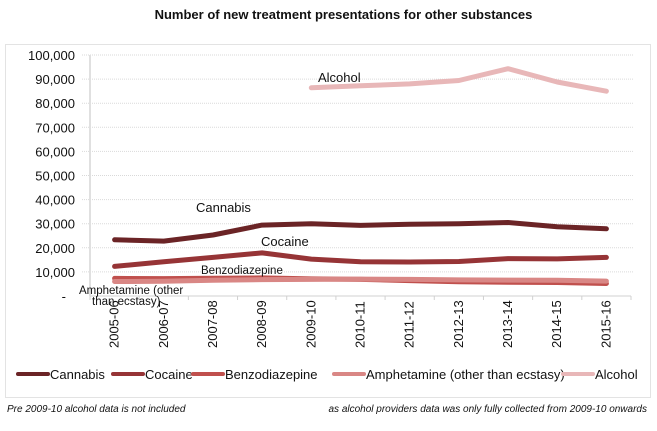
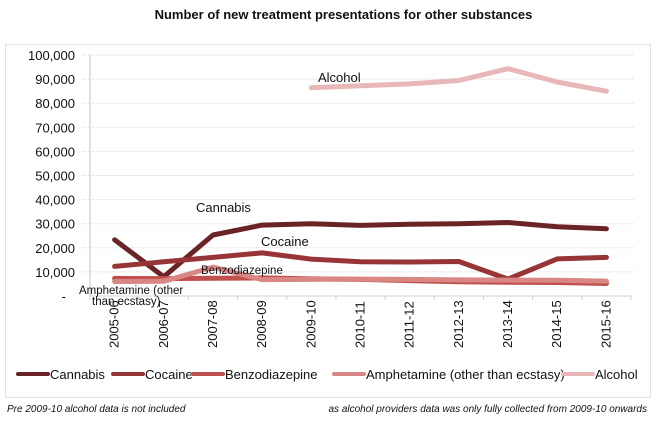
Cannabis/2006-07: 23000 -> 8000
Amphetamine (other than ecstasy)/2007-08: 6000 -> 12000
Cocaine/2013-14: 16000 -> 7000
